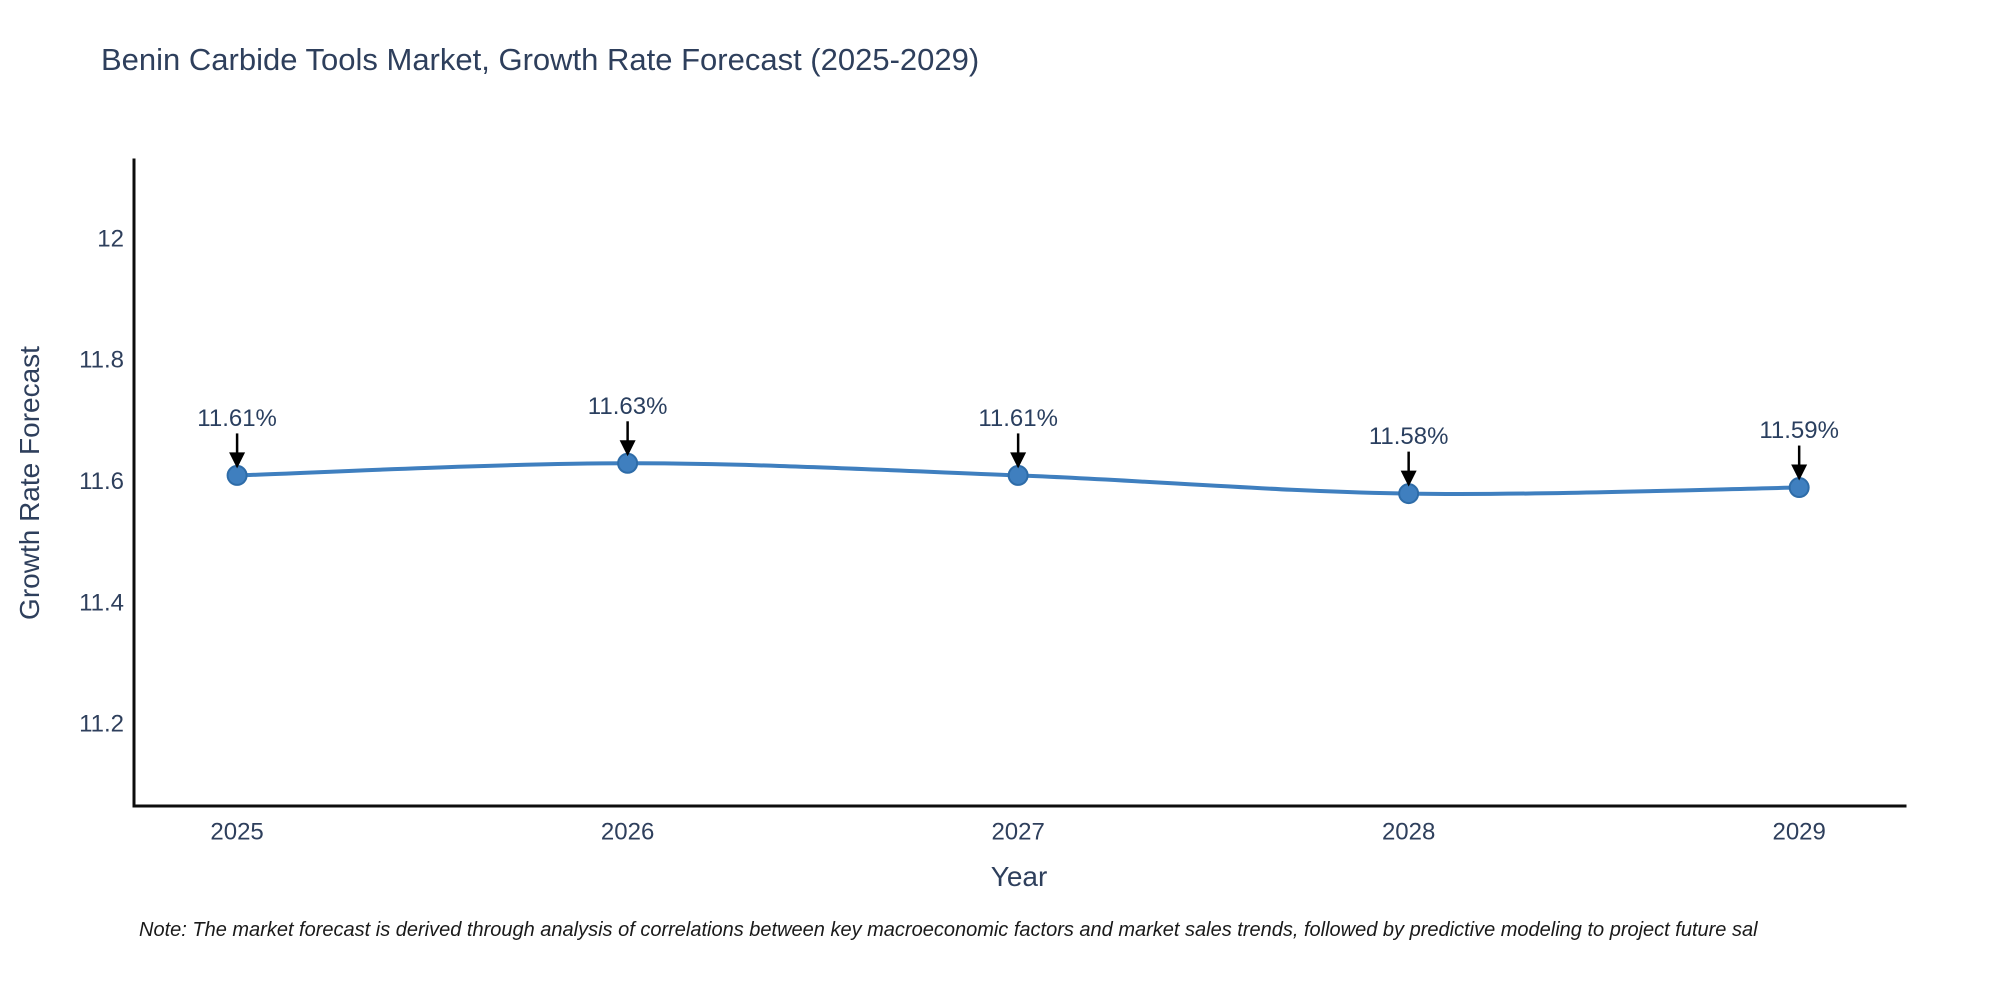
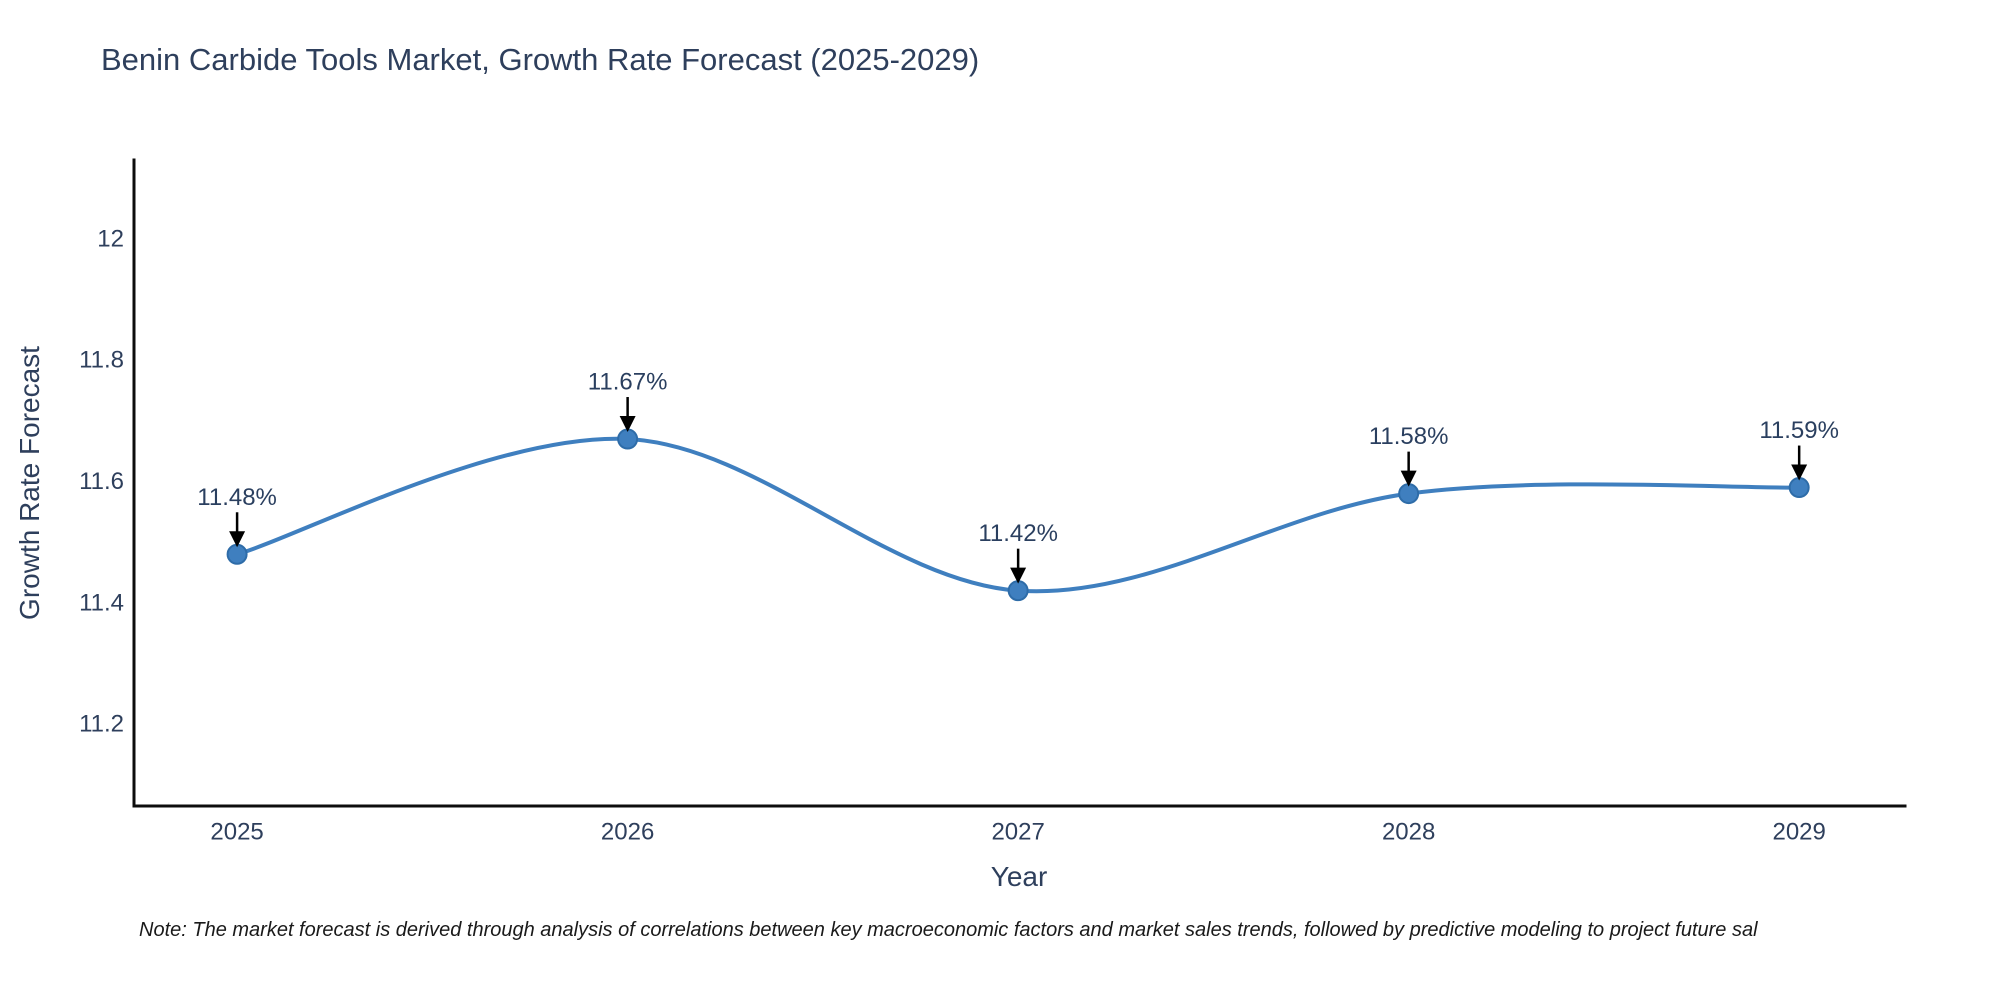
2025: 11.61% -> 11.48%
2026: 11.63% -> 11.67%
2027: 11.61% -> 11.42%
